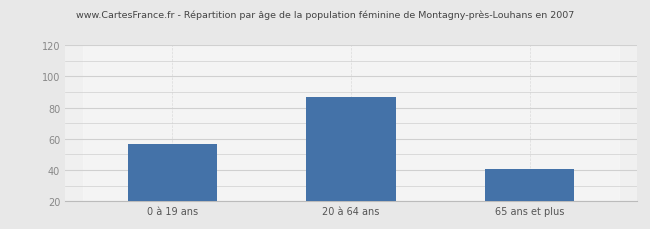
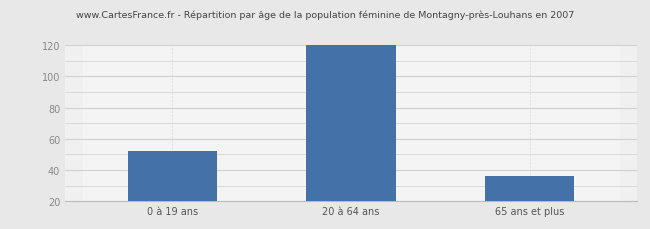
0 à 19 ans: 57 -> 52
20 à 64 ans: 87 -> 120
65 ans et plus: 41 -> 36
